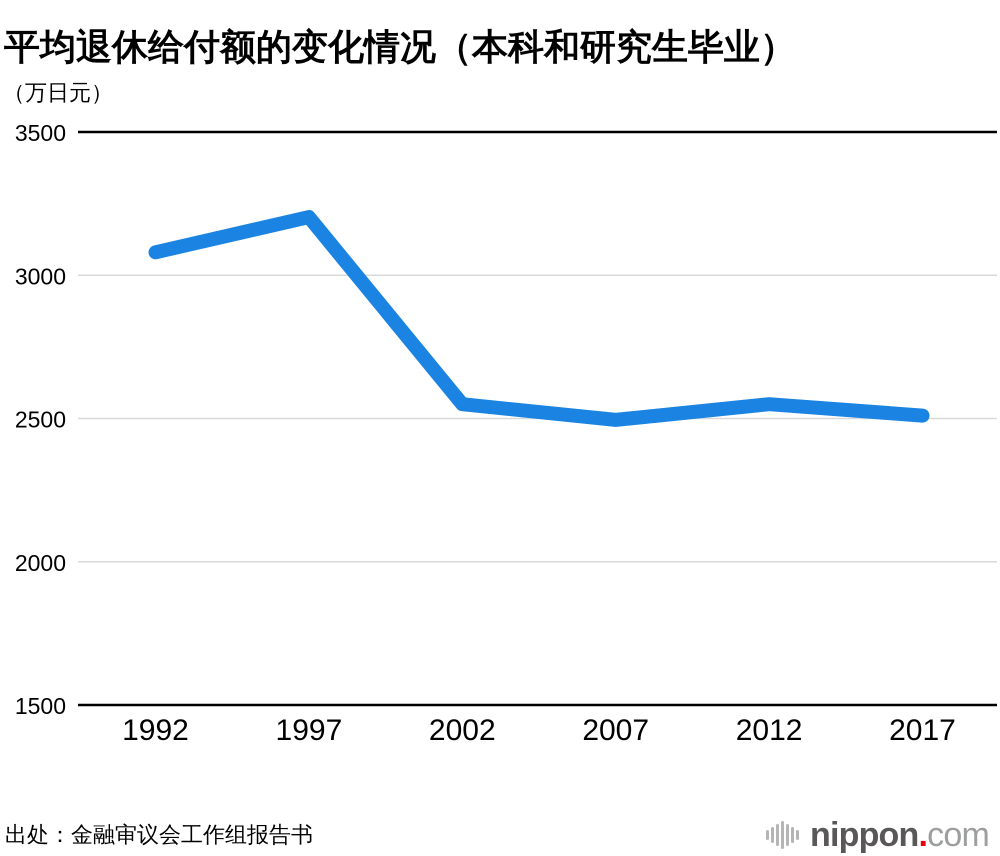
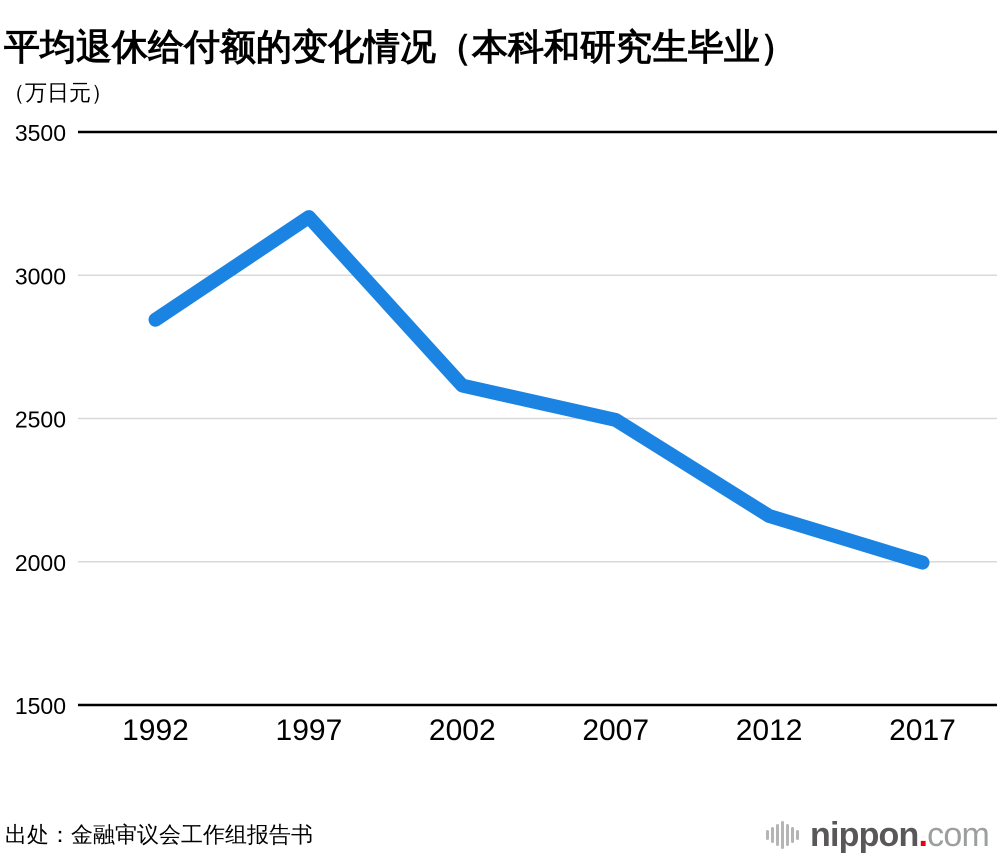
1992: 3080 -> 2840
2002: 2550 -> 2620
2012: 2550 -> 2160
2017: 2510 -> 2000
